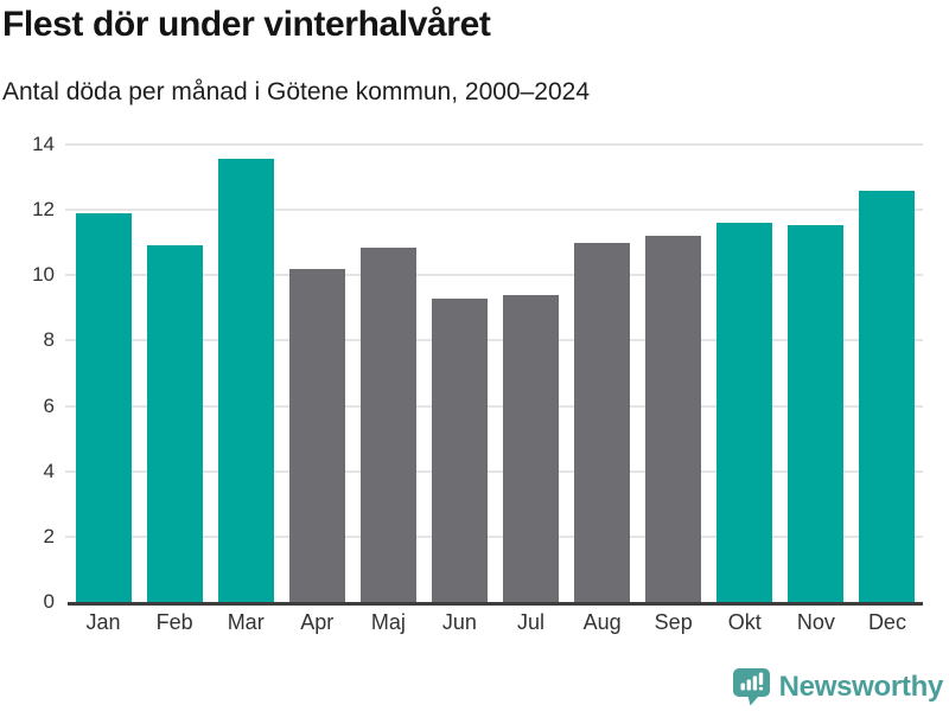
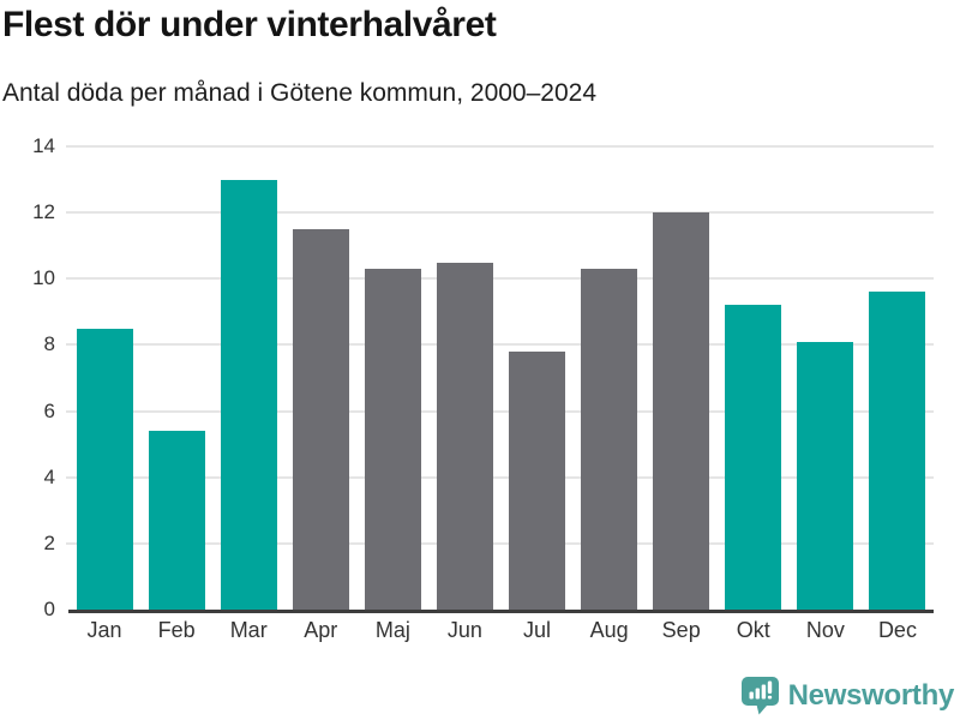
Jan: 11.9 -> 8.5
Feb: 10.9 -> 5.4
Mar: 13.6 -> 13.0
Apr: 10.2 -> 11.5
Maj: 10.8 -> 10.3
Jun: 9.3 -> 10.5
Jul: 9.4 -> 7.8
Aug: 11.0 -> 10.3
Sep: 11.2 -> 12.0
Okt: 11.6 -> 9.2
Nov: 11.6 -> 8.1
Dec: 12.6 -> 9.6
